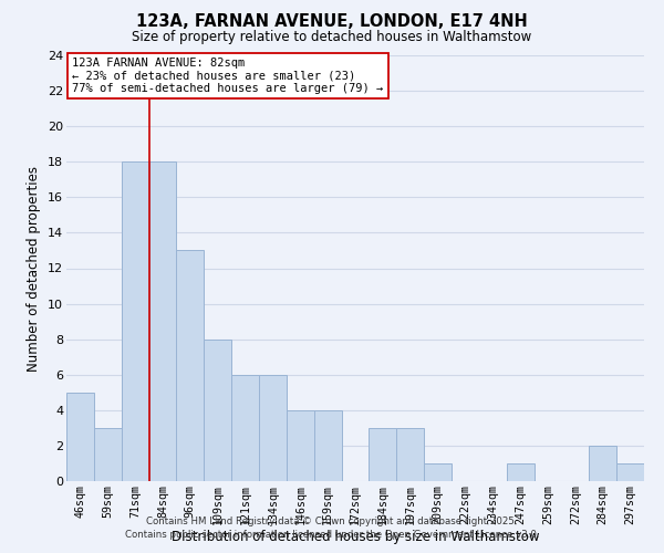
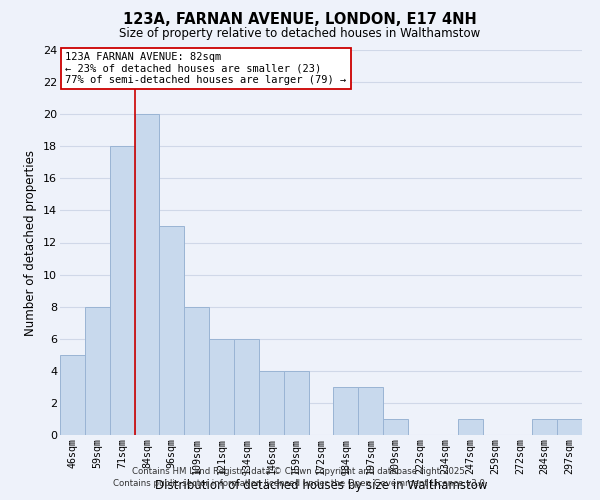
59sqm: 3 -> 8
84sqm: 18 -> 20
284sqm: 2 -> 1
